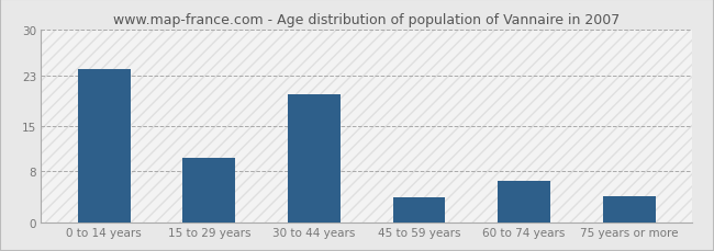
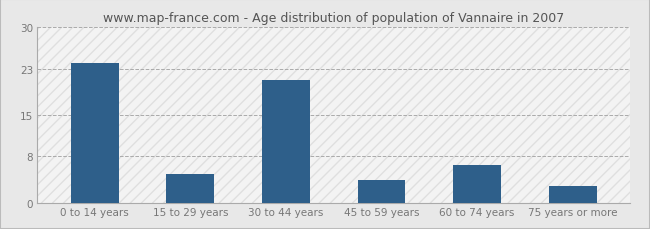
15 to 29 years: 10.2 -> 5.0
30 to 44 years: 20.0 -> 21.0
75 years or more: 4.2 -> 3.0
